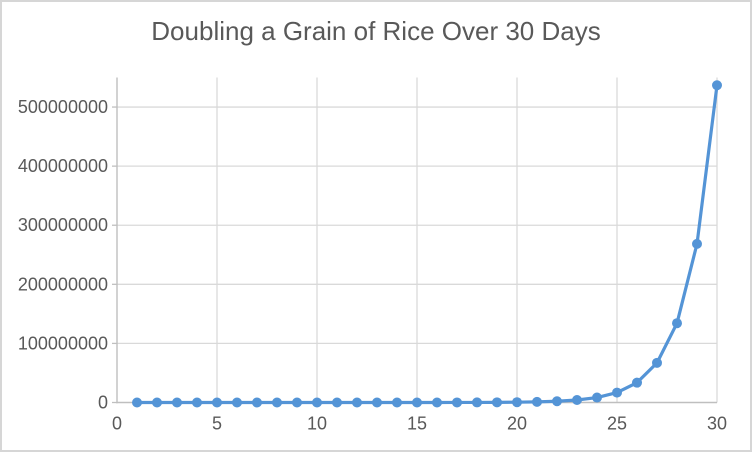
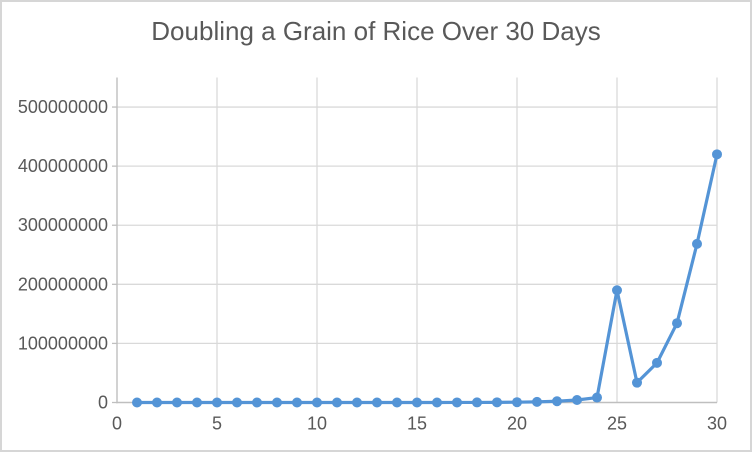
25: 20000000 -> 190000000
30: 540000000 -> 420000000
